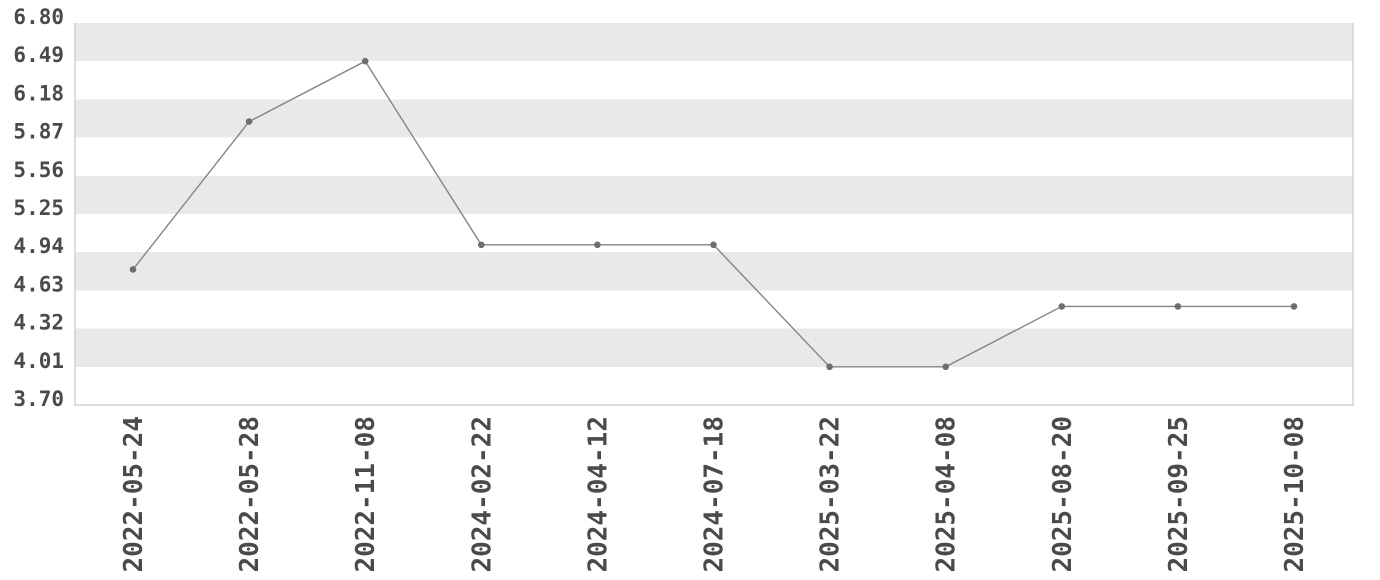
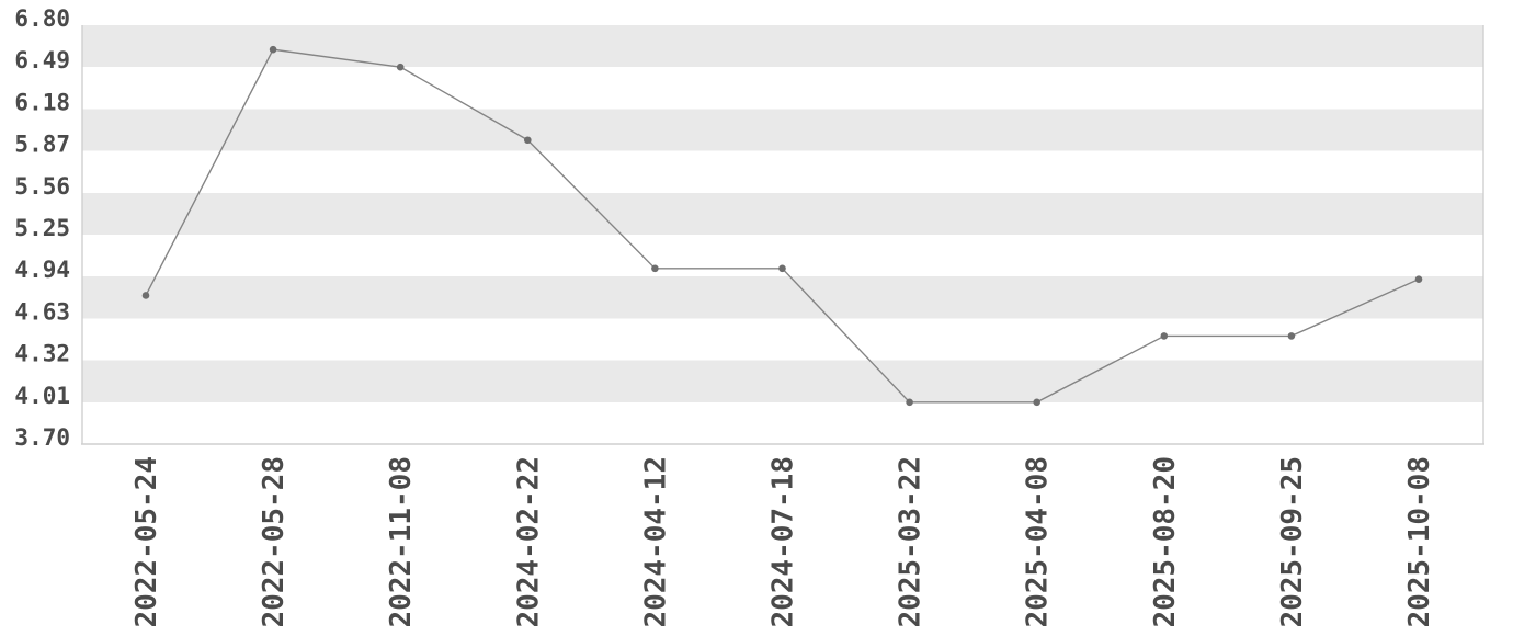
2022-05-28: 6.00 -> 6.62
2024-02-22: 5.00 -> 5.95
2025-10-08: 4.50 -> 4.92
